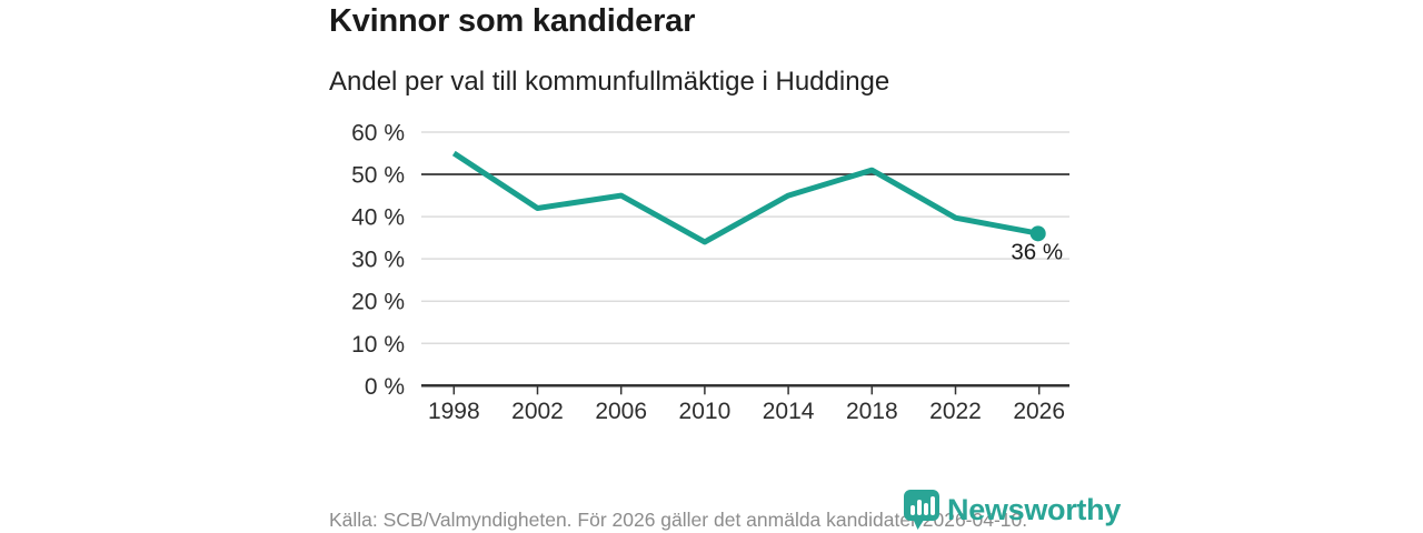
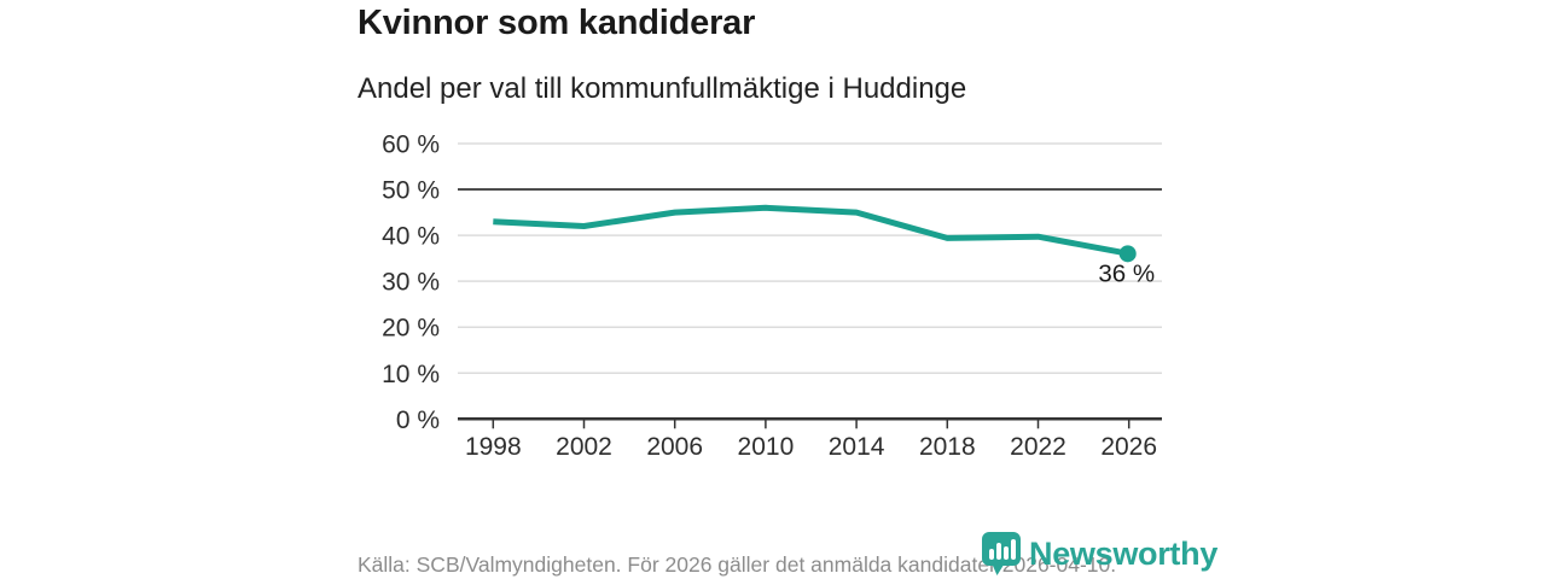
1998: 55% -> 43%
2010: 34% -> 46%
2018: 51% -> 39%
